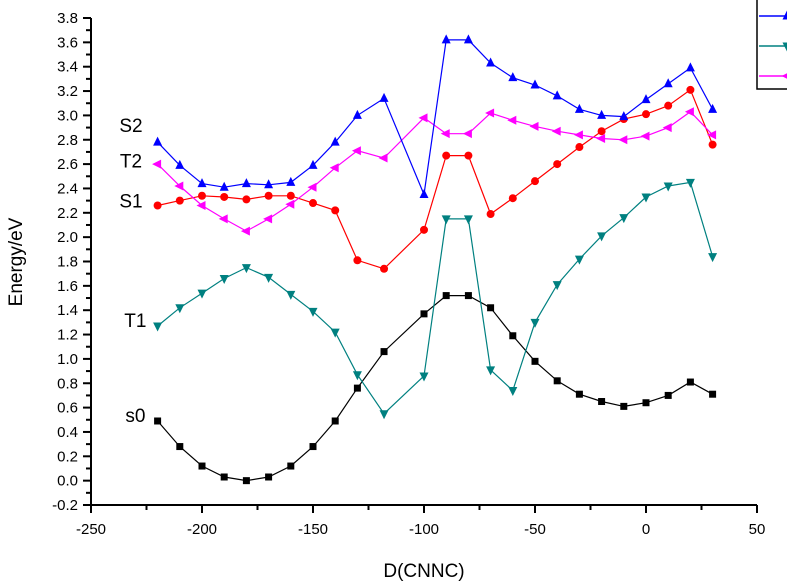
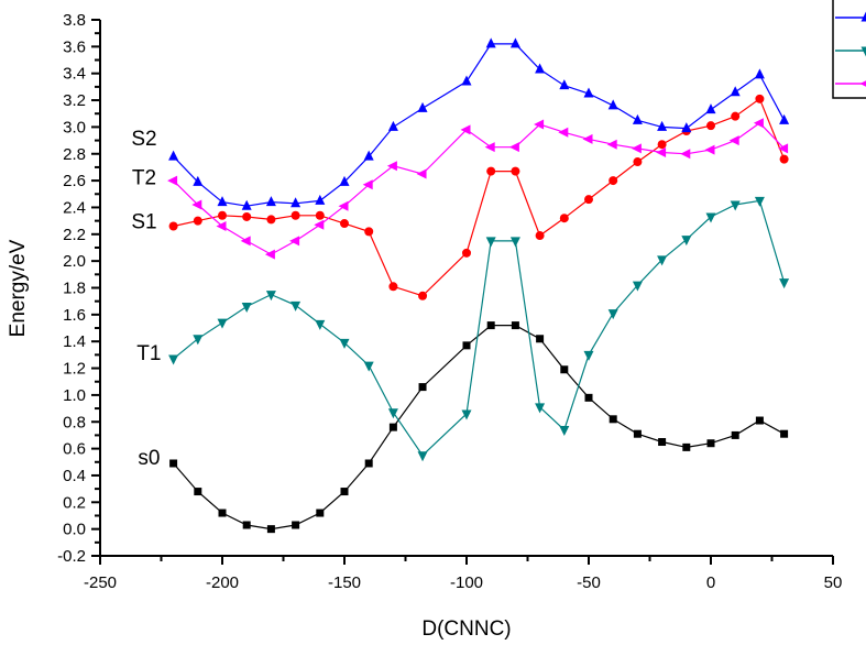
S2/-100: 2.35 -> 3.34
